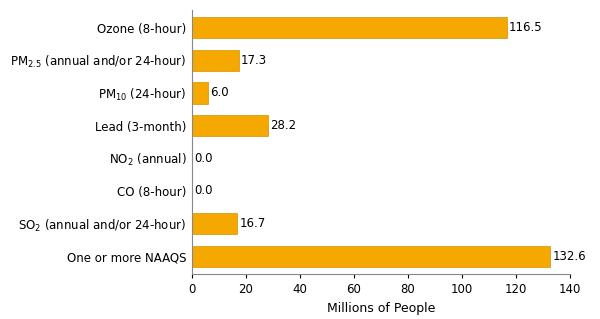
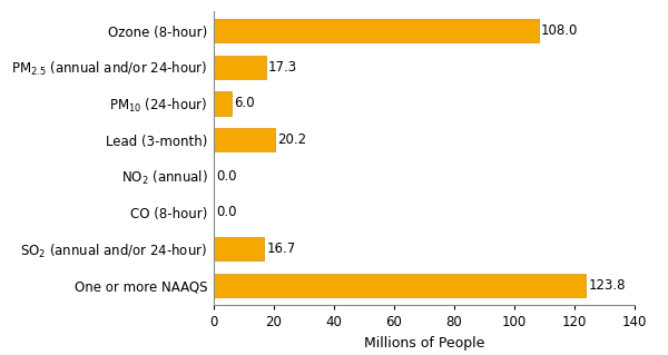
Ozone (8-hour): 116.5 -> 108.0
Lead (3-month): 28.2 -> 20.2
One or more NAAQS: 132.6 -> 123.8
